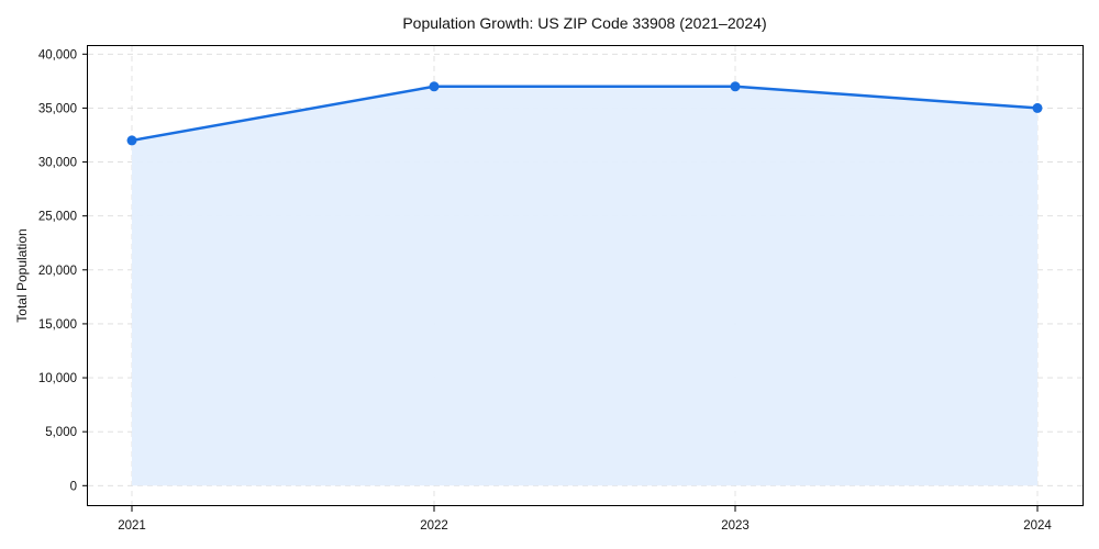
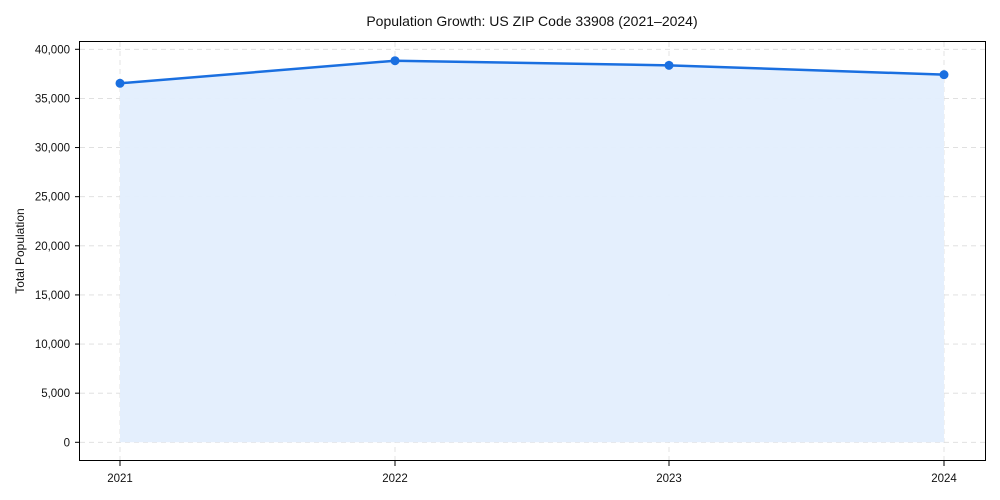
2021: 32000 -> 37000
2022: 37000 -> 39000
2023: 37000 -> 38000
2024: 35000 -> 37000
